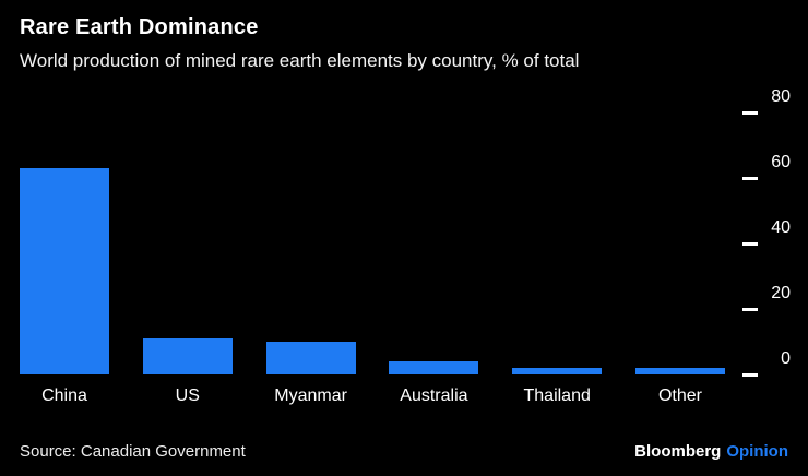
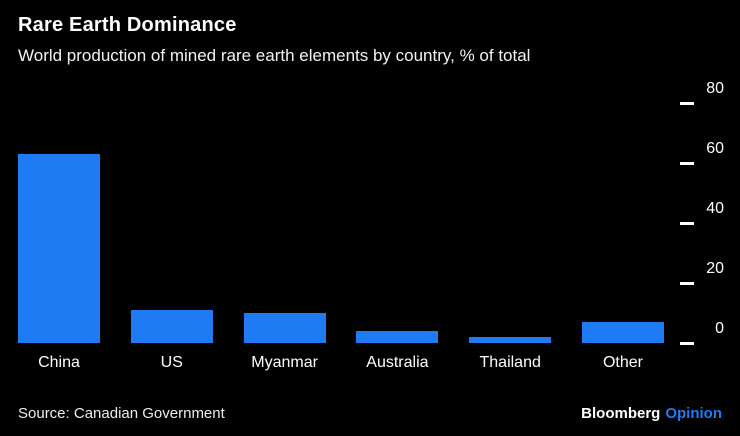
Other: 2 -> 7
